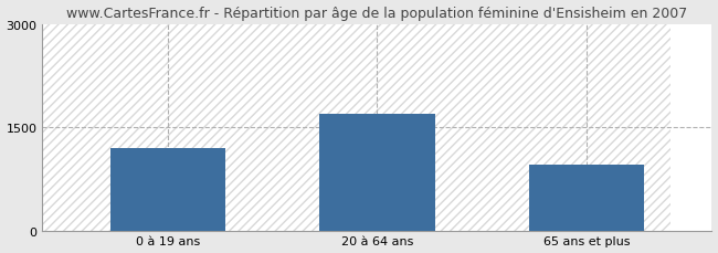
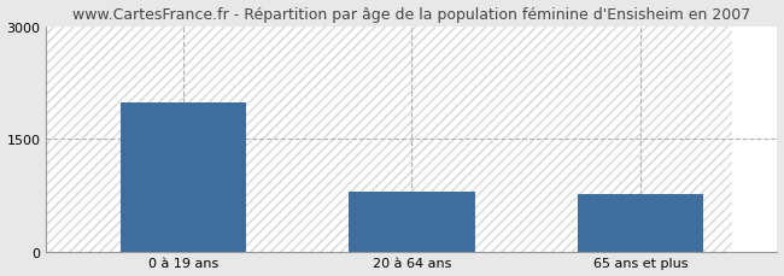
0 à 19 ans: 1200 -> 1980
20 à 64 ans: 1700 -> 800
65 ans et plus: 950 -> 760
